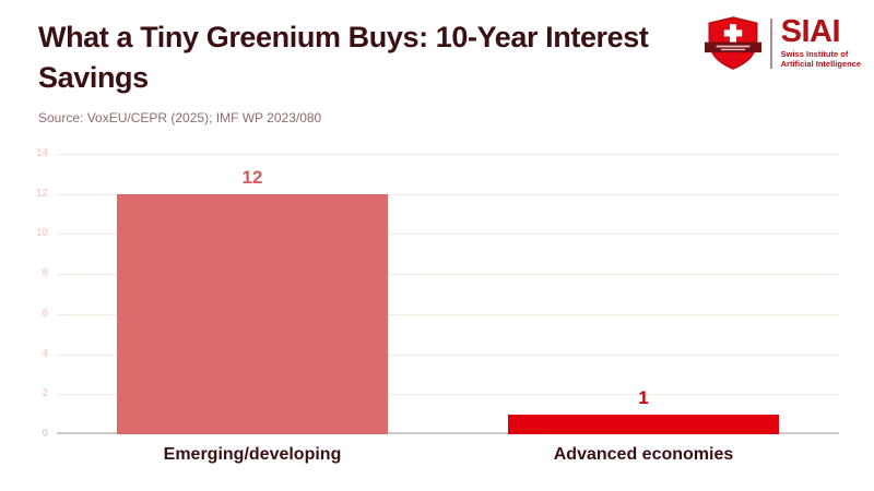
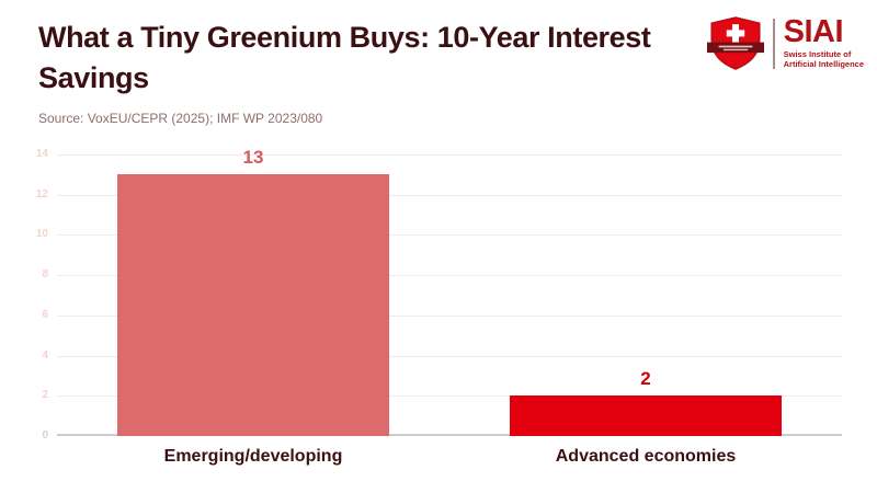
Emerging/developing: 12 -> 13
Advanced economies: 1 -> 2
